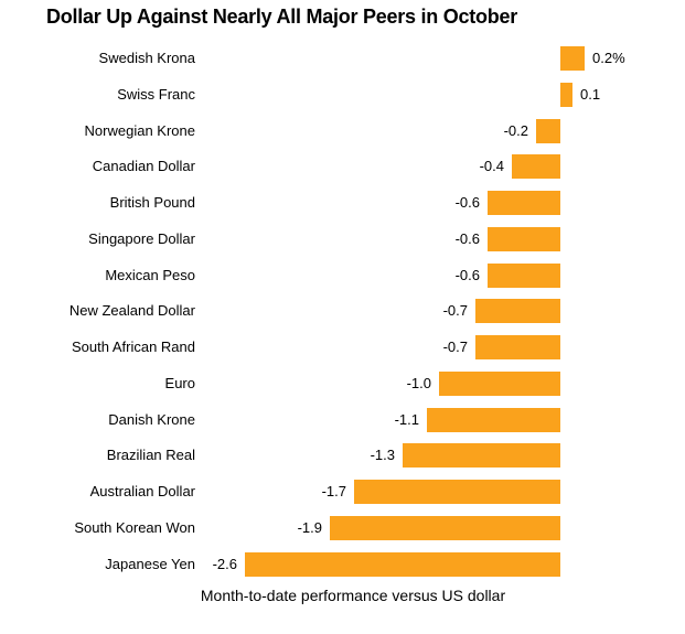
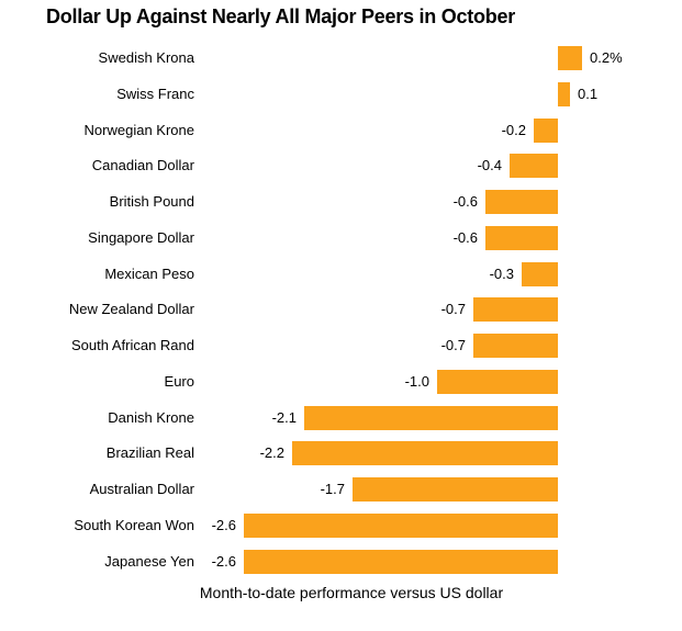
Mexican Peso: -0.6 -> -0.3
Danish Krone: -1.1 -> -2.1
Brazilian Real: -1.3 -> -2.2
South Korean Won: -1.9 -> -2.6
